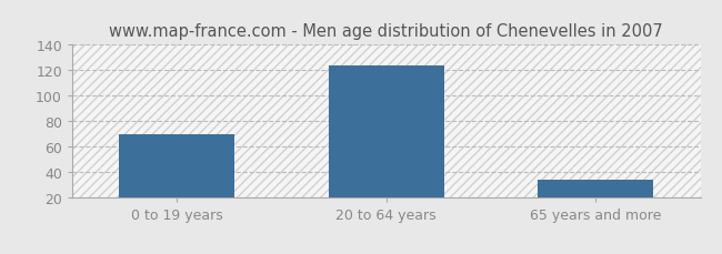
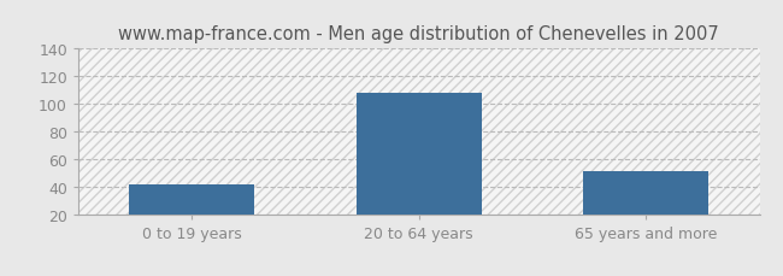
0 to 19 years: 70 -> 42
20 to 64 years: 124 -> 108
65 years and more: 34 -> 52
